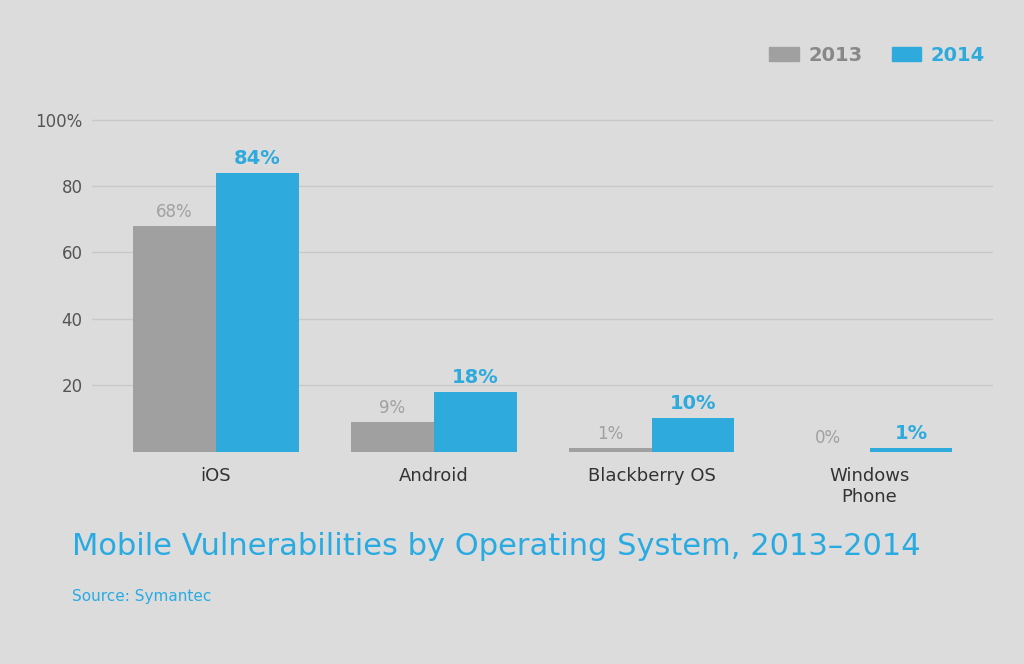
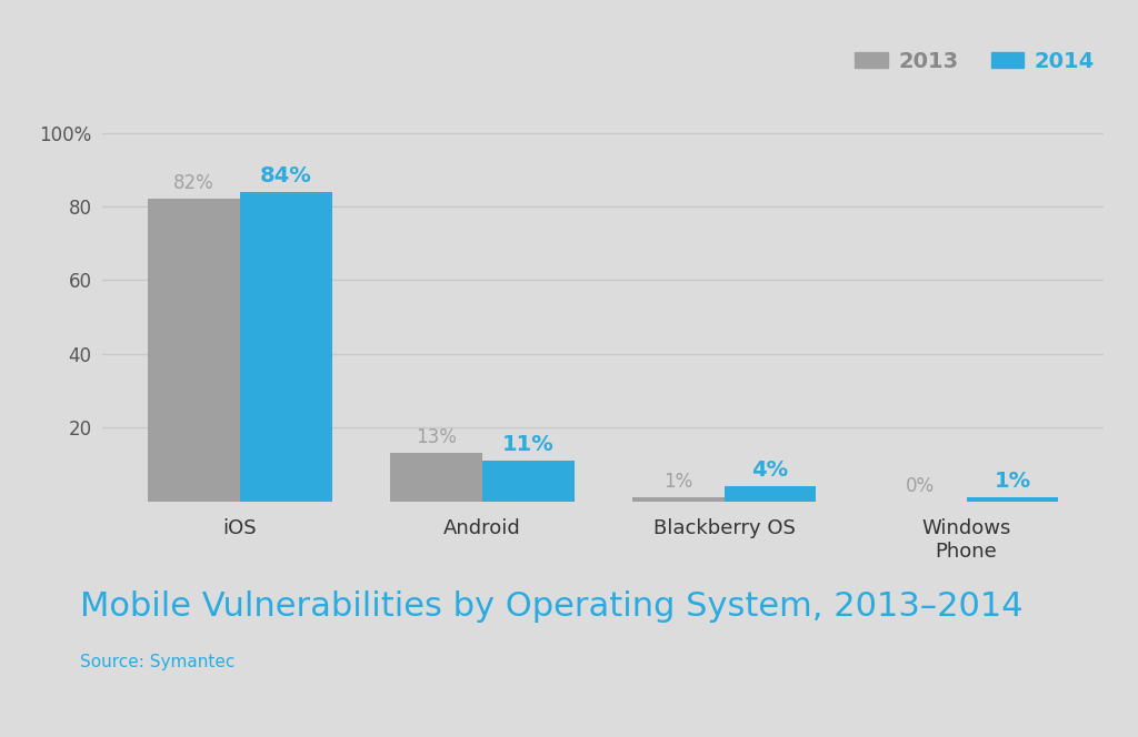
2013/iOS: 68% -> 82%
2013/Android: 9% -> 13%
2014/Android: 18% -> 11%
2014/Blackberry OS: 10% -> 4%
